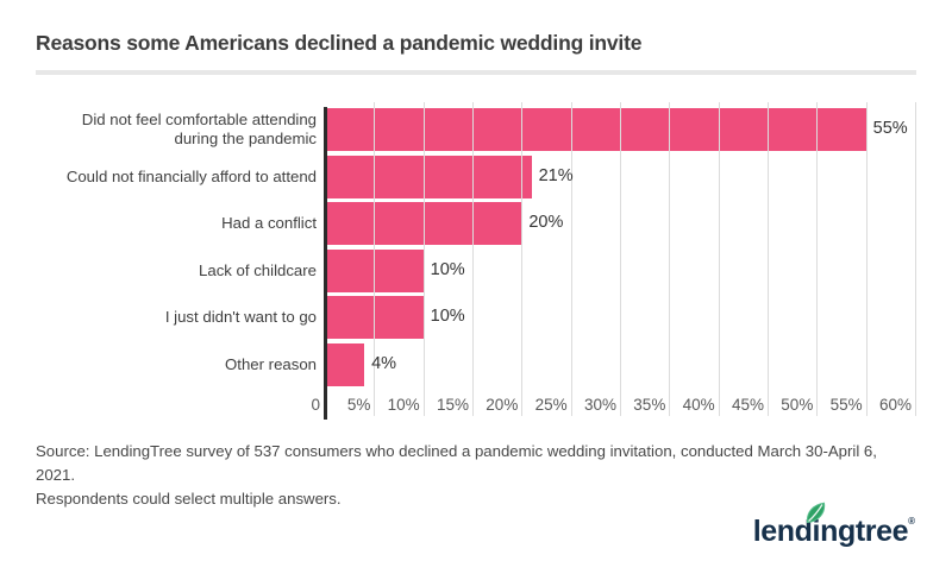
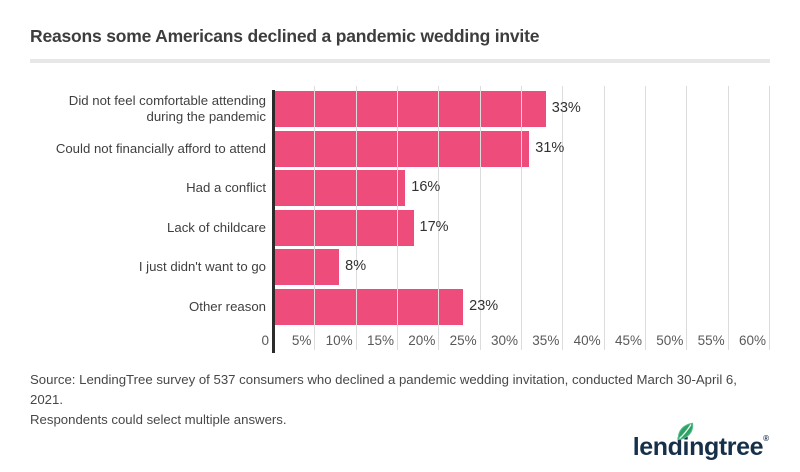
Did not feel comfortable attending during the pandemic: 55% -> 33%
Could not financially afford to attend: 21% -> 31%
Had a conflict: 20% -> 16%
Lack of childcare: 10% -> 17%
I just didn't want to go: 10% -> 8%
Other reason: 4% -> 23%
